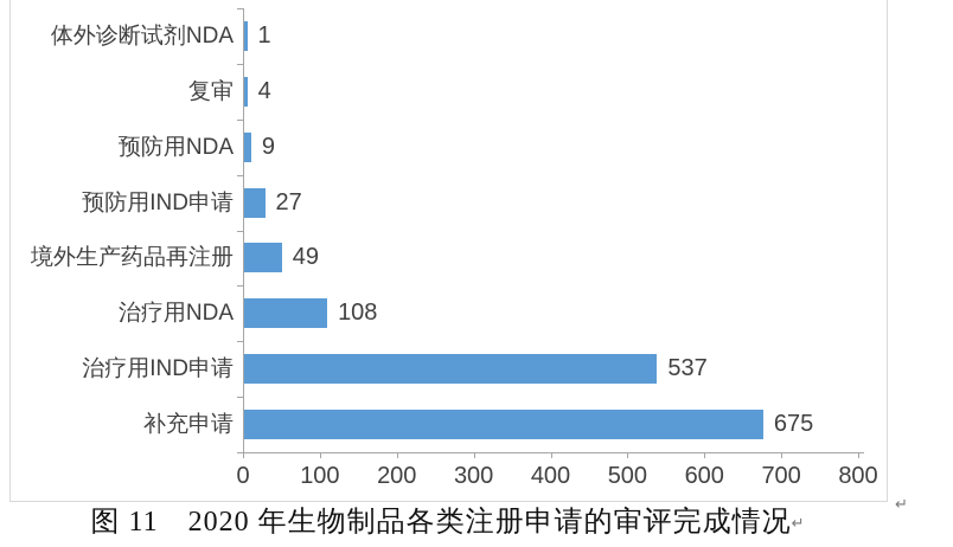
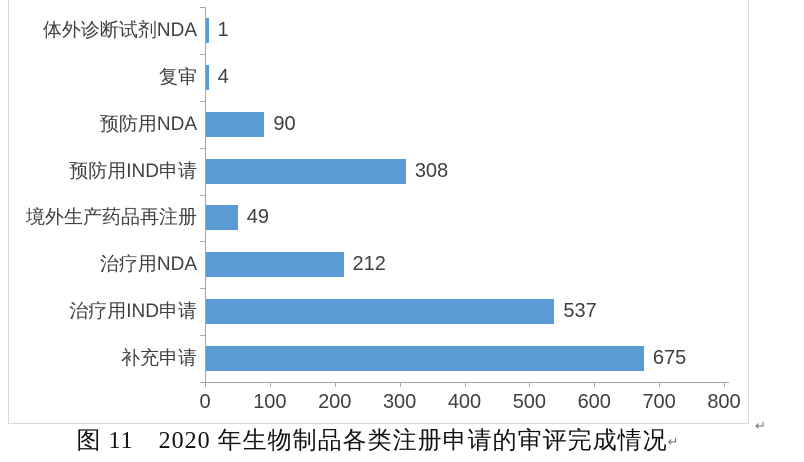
预防用NDA: 9 -> 90
预防用IND申请: 27 -> 308
治疗用NDA: 108 -> 212
